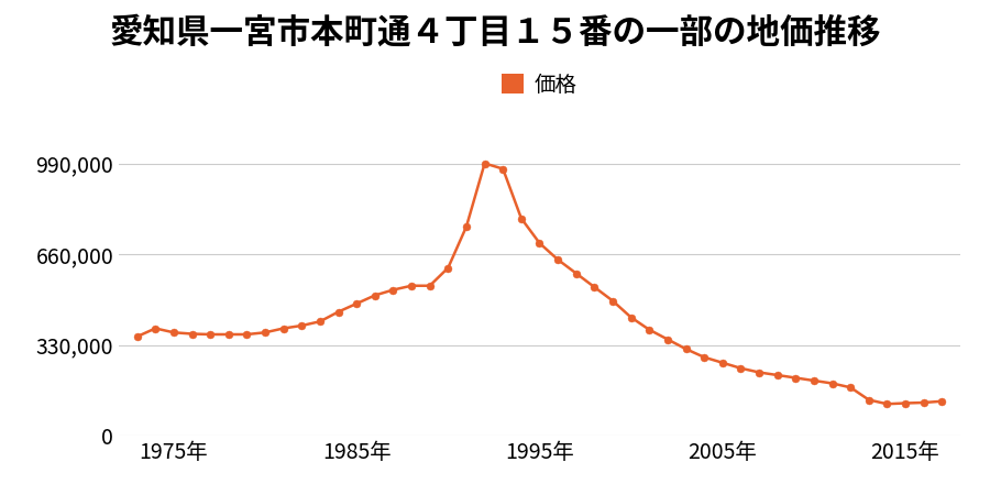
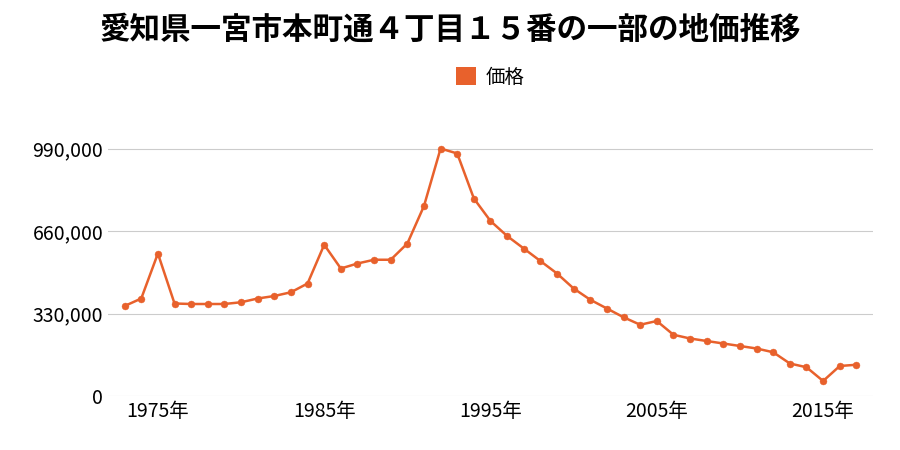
1975年: 375,000 -> 570,000
1985年: 480,000 -> 605,000
2005年: 265,000 -> 300,000
2015年: 118,000 -> 60,000
